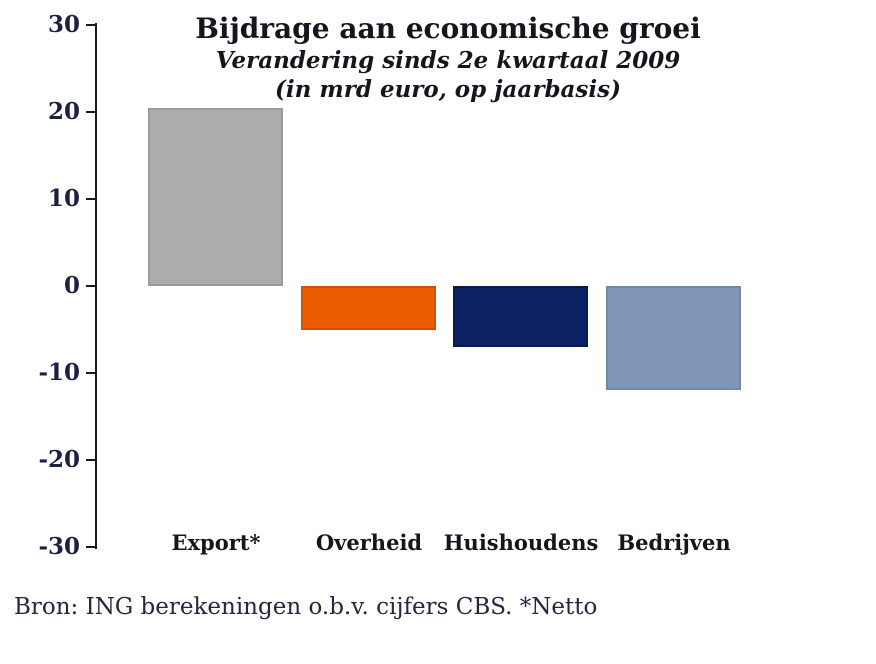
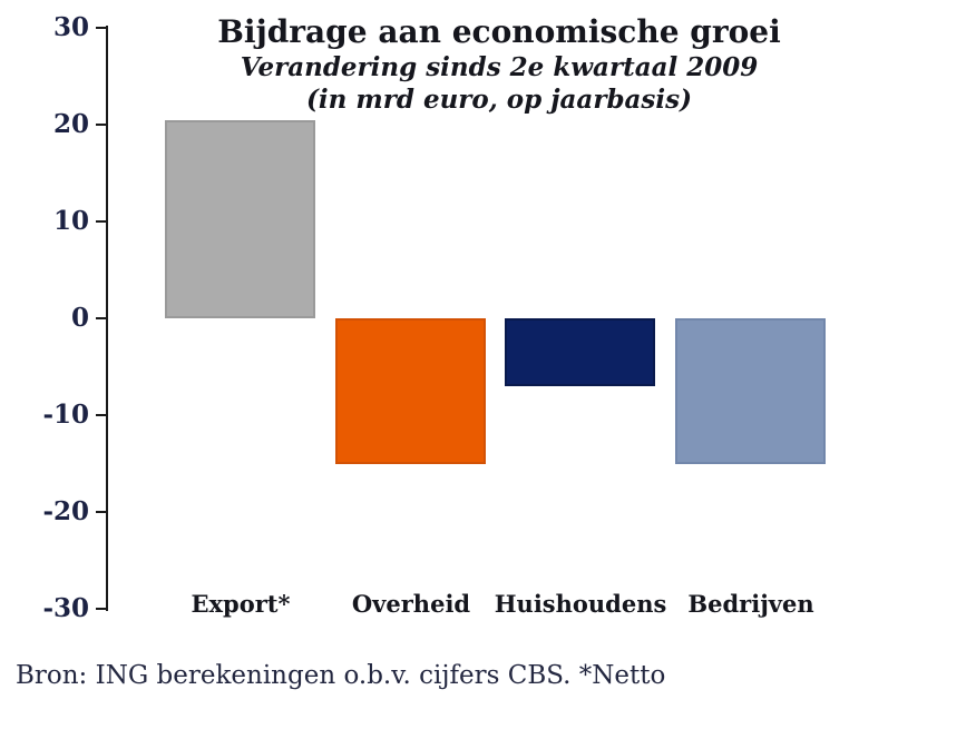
Overheid: -5 -> -15
Bedrijven: -12 -> -15
